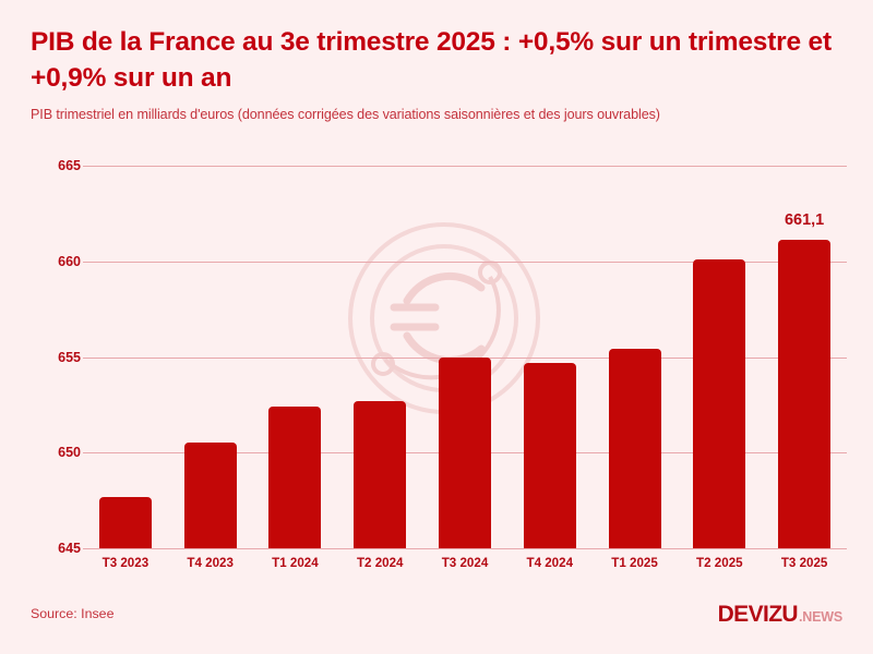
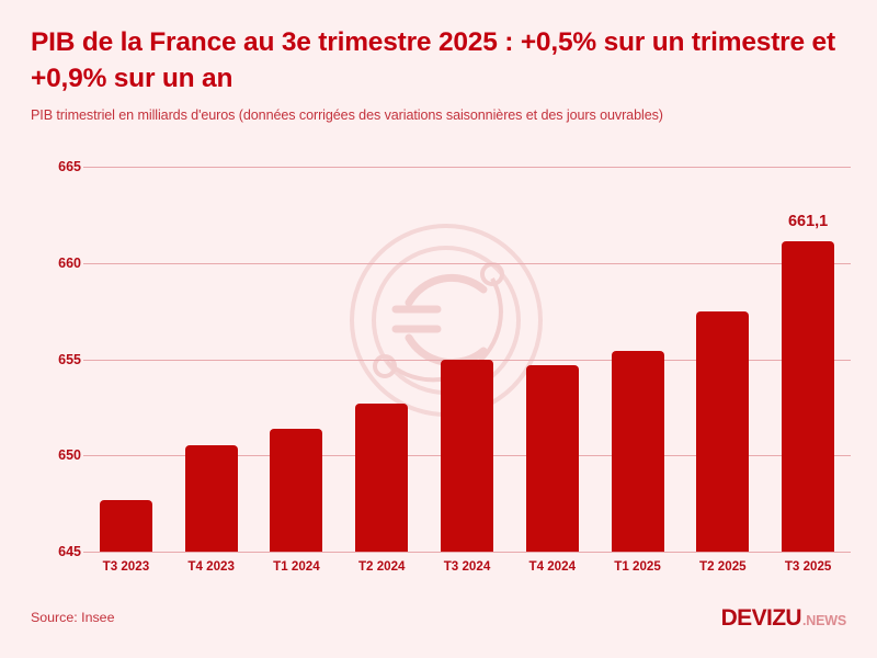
T1 2024: 652.4 -> 651.4
T2 2025: 660.1 -> 657.5
